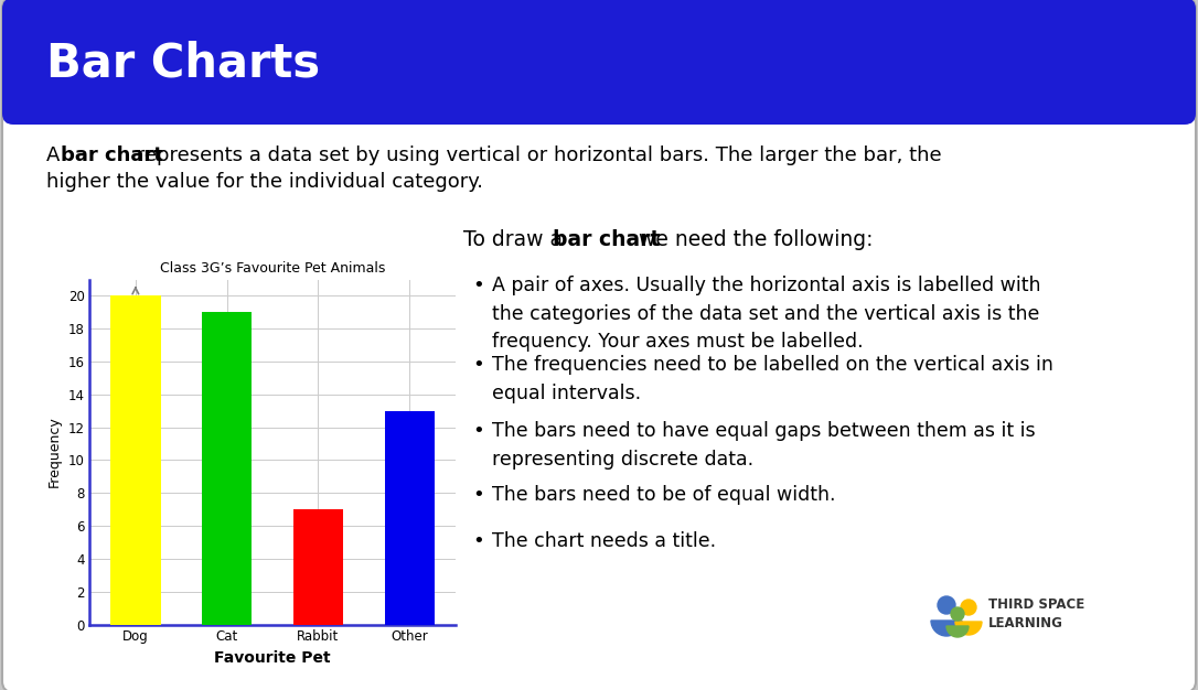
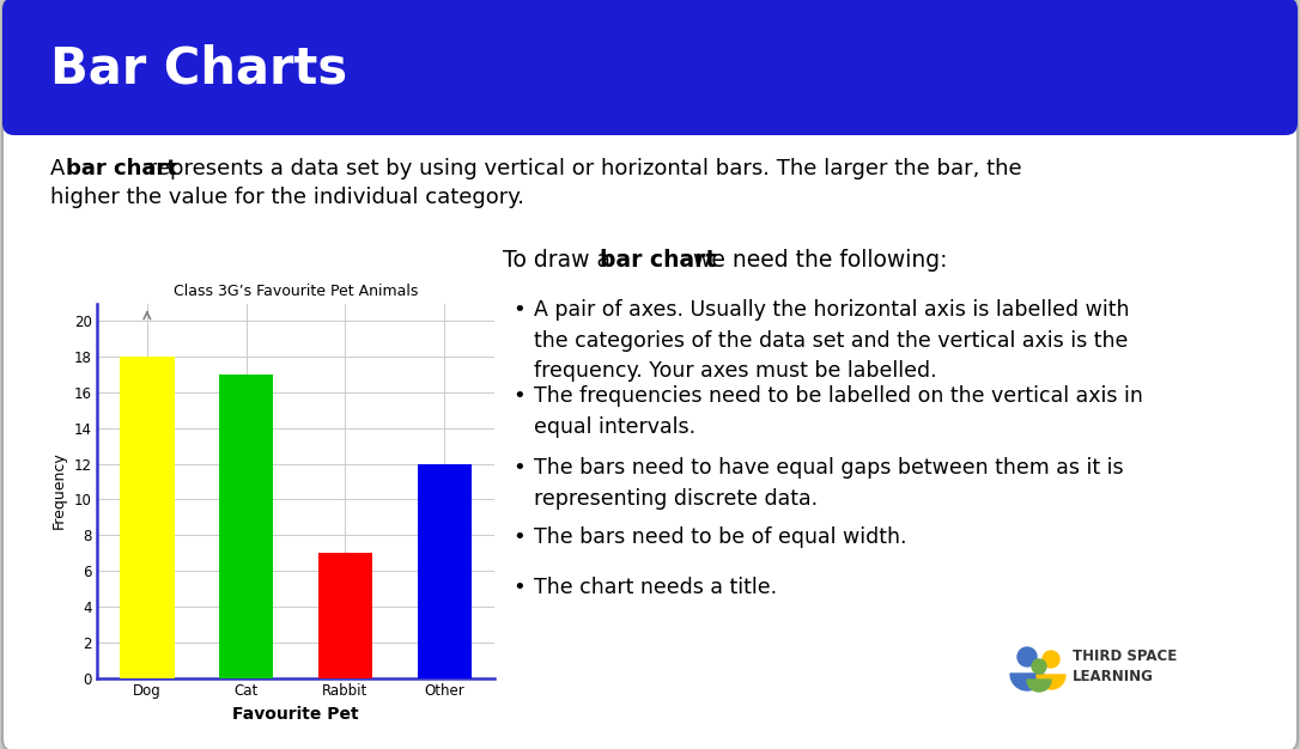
Dog: 20 -> 18
Cat: 19 -> 17
Other: 13 -> 12
